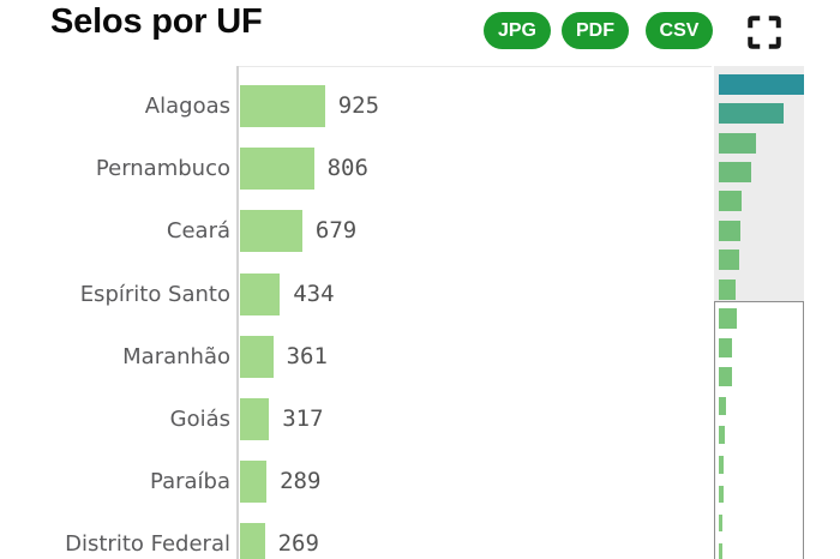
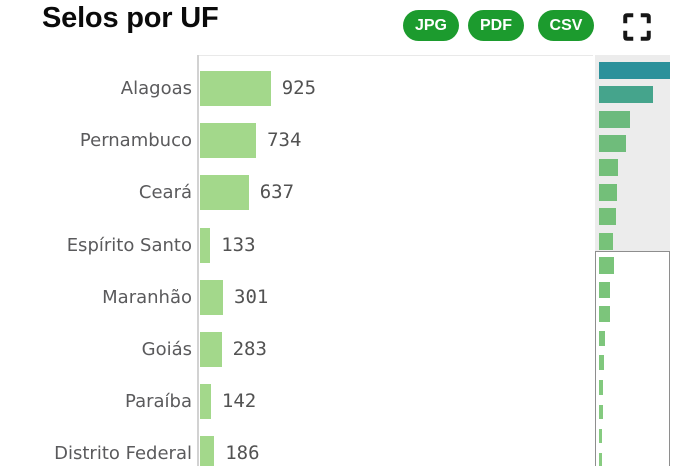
Pernambuco: 806 -> 734
Ceará: 679 -> 637
Espírito Santo: 434 -> 133
Maranhão: 361 -> 301
Goiás: 317 -> 283
Paraíba: 289 -> 142
Distrito Federal: 269 -> 186
